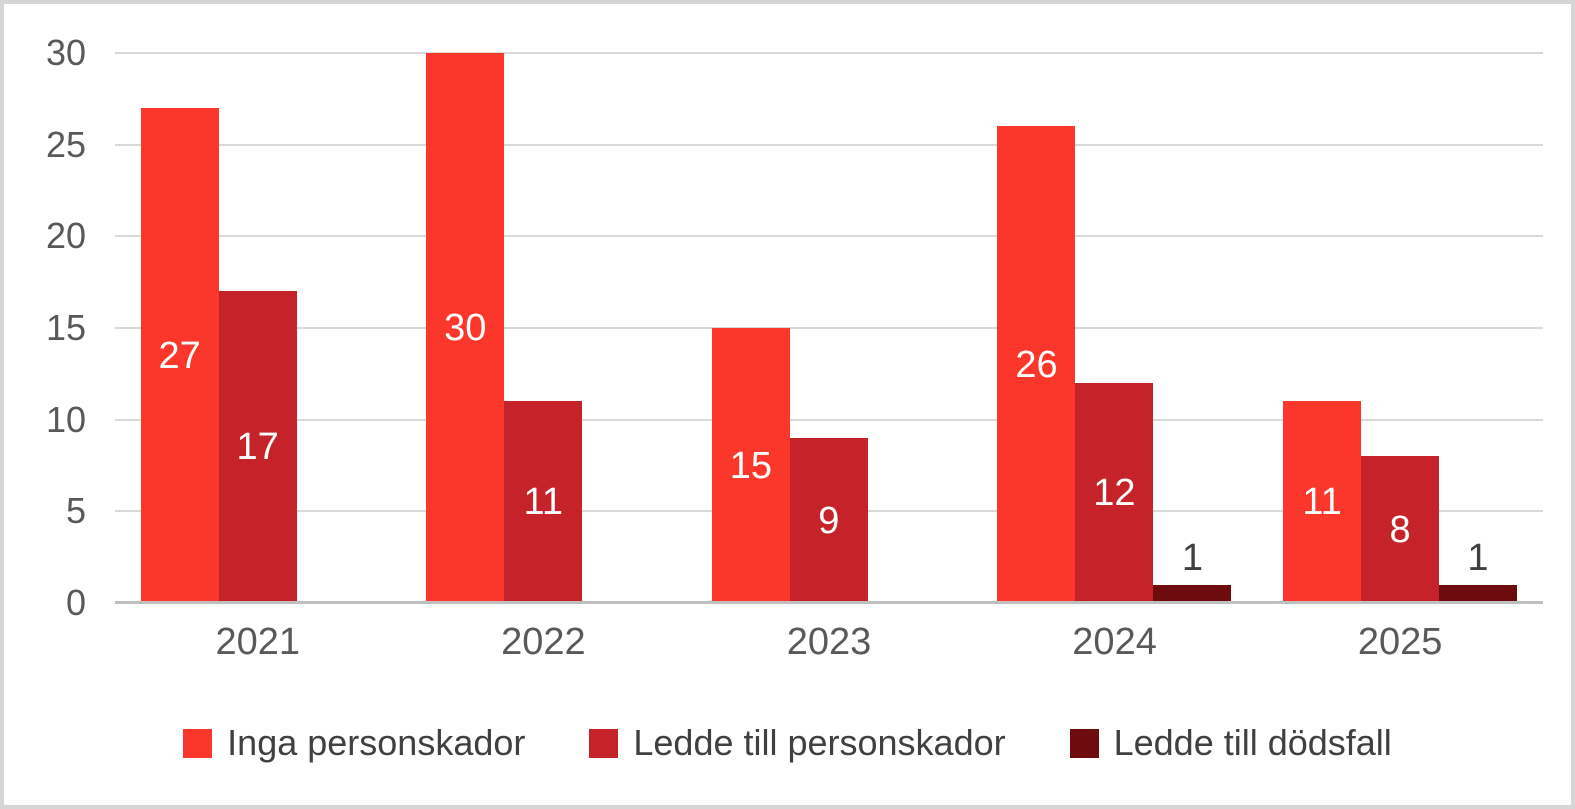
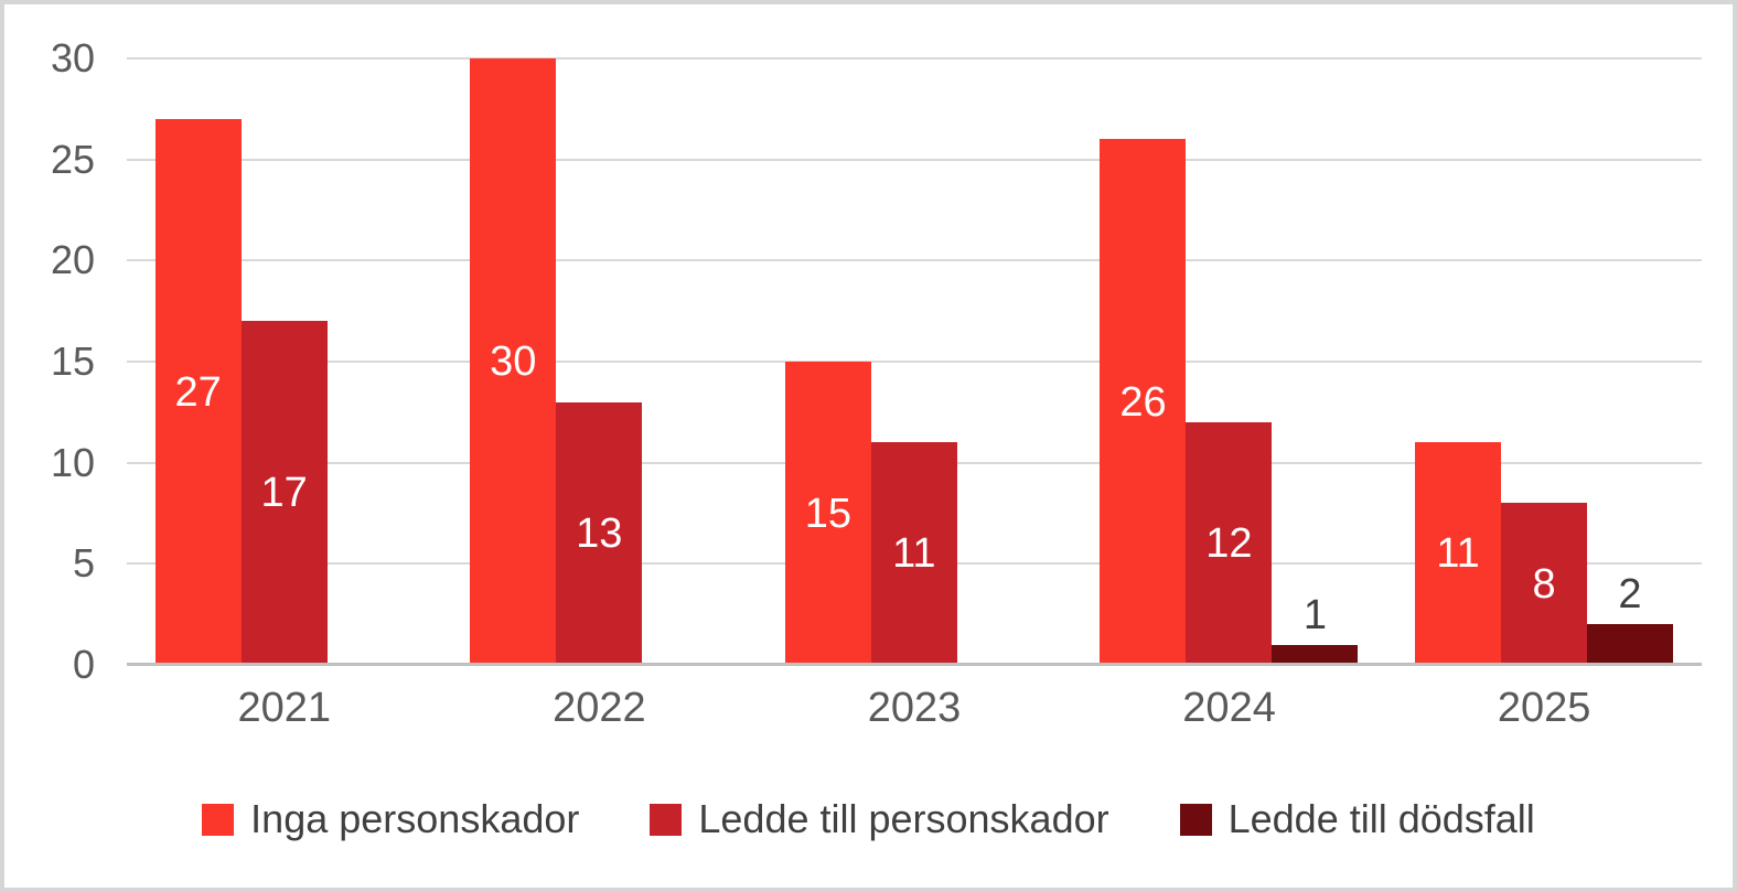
Ledde till personskador/2022: 11 -> 13
Ledde till personskador/2023: 9 -> 11
Ledde till dödsfall/2025: 1 -> 2
